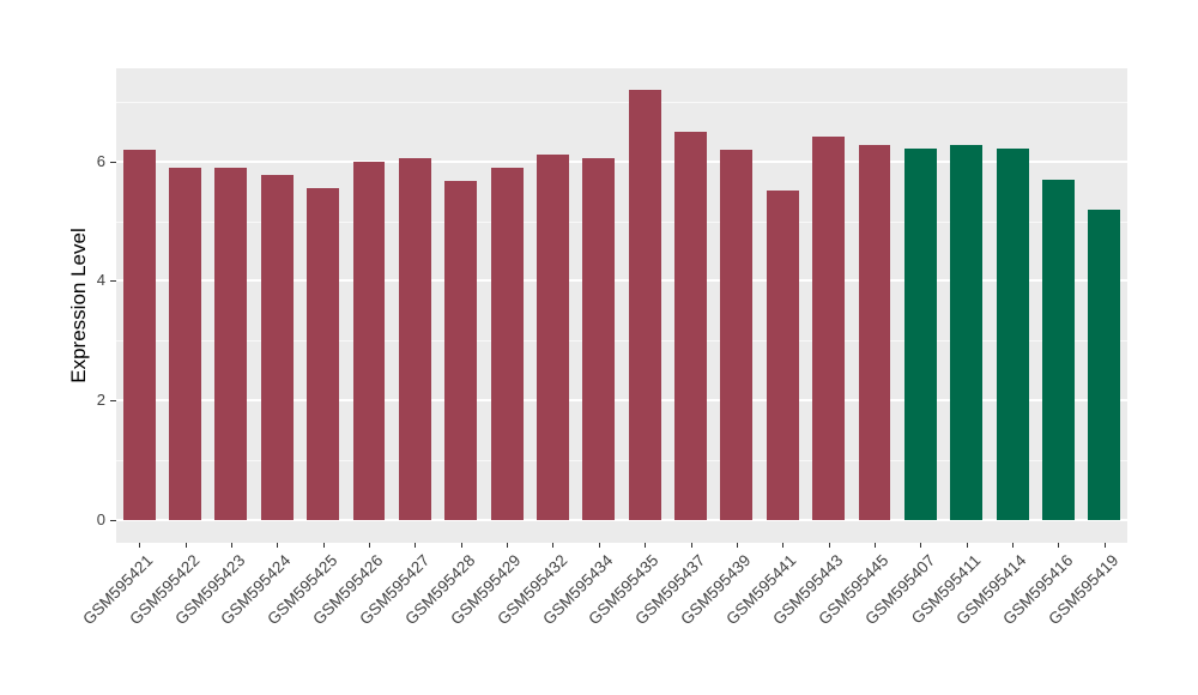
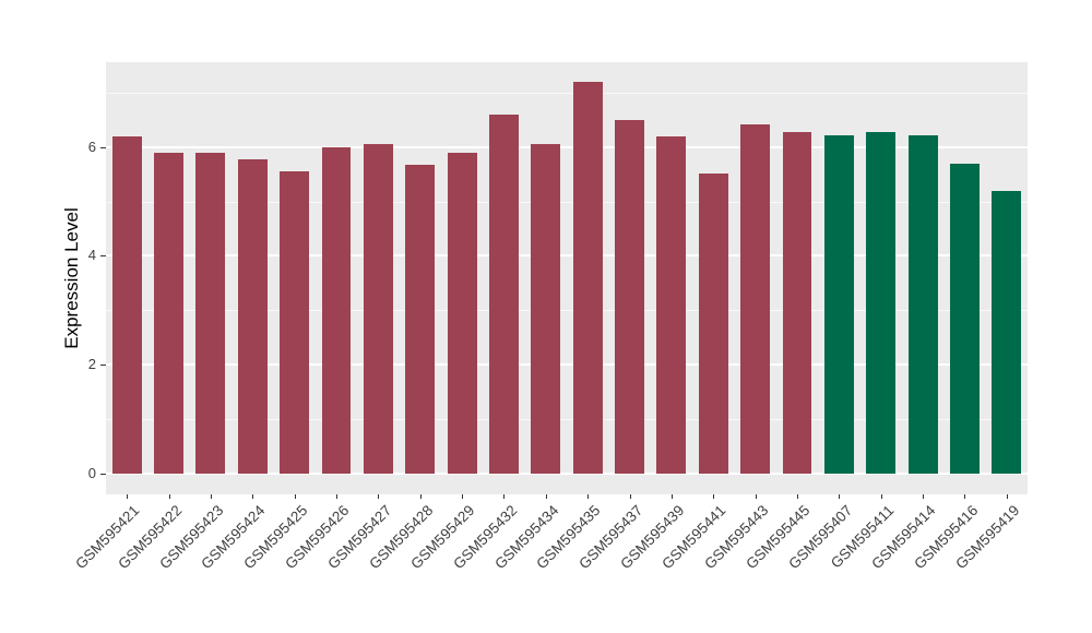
GSM595432: 6.1 -> 6.6
